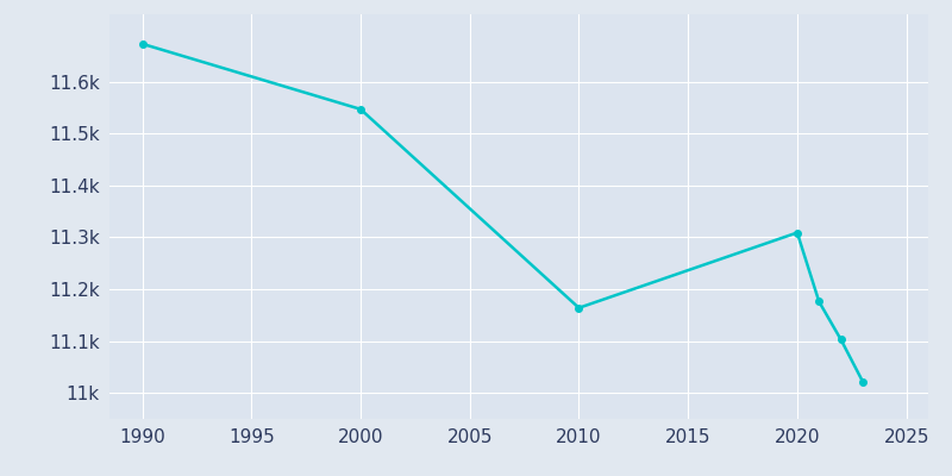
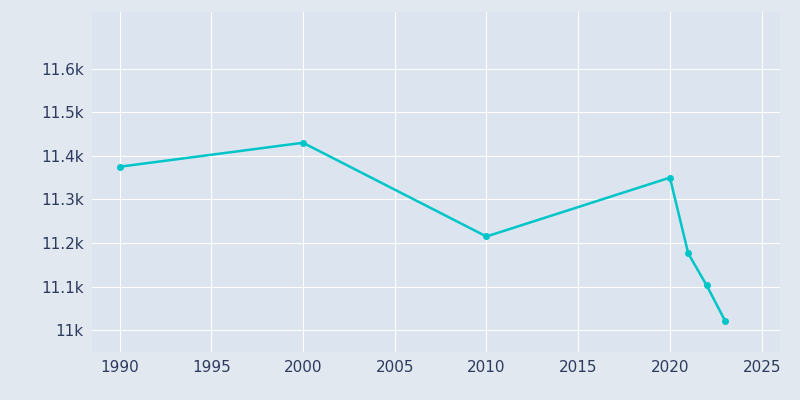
1990: 11.673k -> 11.375k
2000: 11.547k -> 11.430k
2010: 11.164k -> 11.215k
2020: 11.309k -> 11.350k
